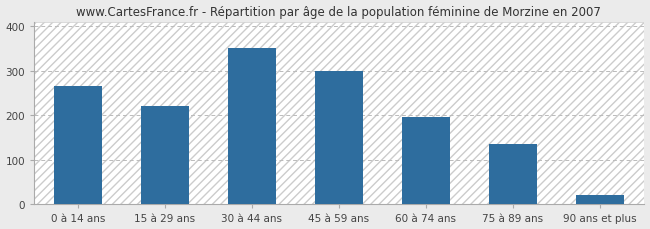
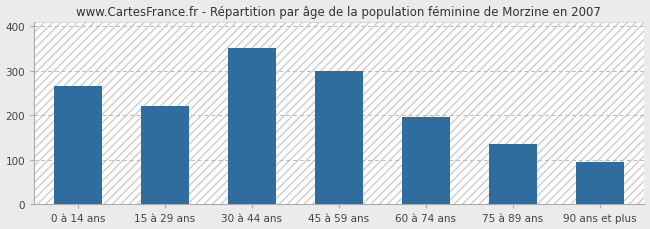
90 ans et plus: 20 -> 95
